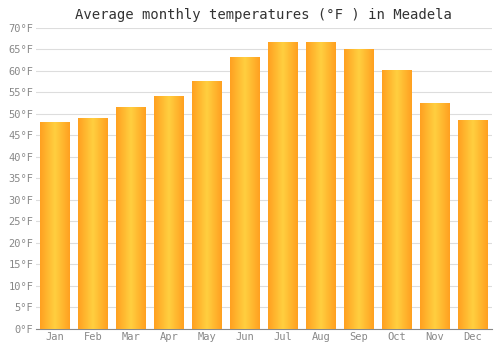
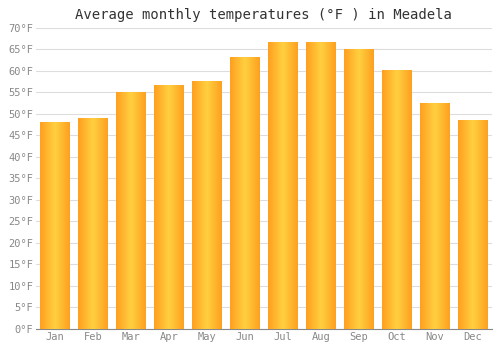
Mar: 51.5°F -> 55.0°F
Apr: 54.0°F -> 56.5°F
